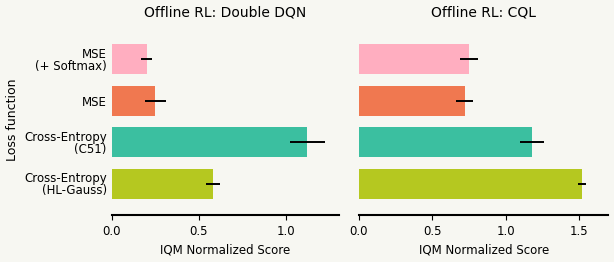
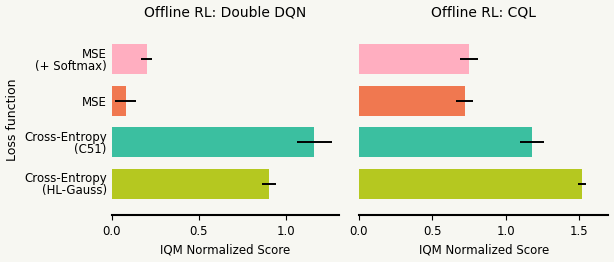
Offline RL: Double DQN/MSE: 0.25 -> 0.08
Offline RL: Double DQN/Cross-Entropy (C51): 1.12 -> 1.16
Offline RL: Double DQN/Cross-Entropy (HL-Gauss): 0.58 -> 0.90
